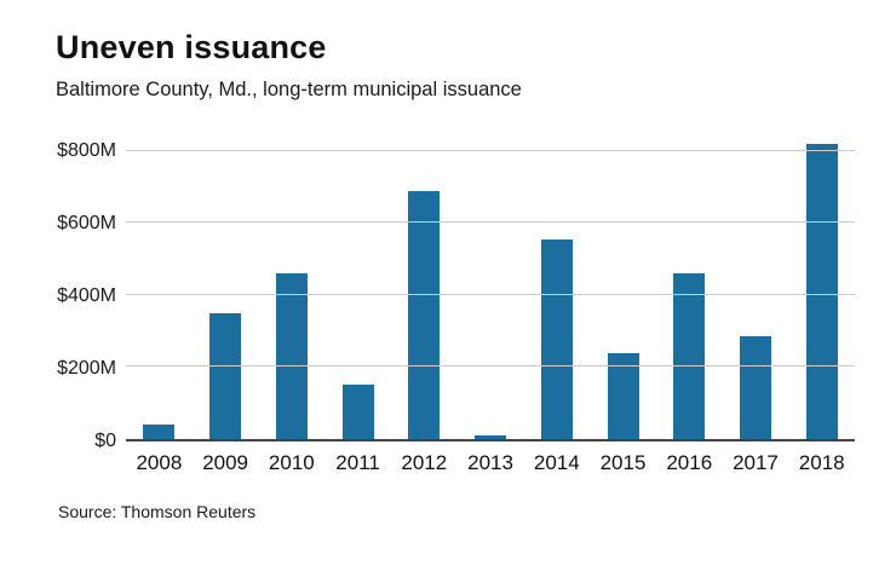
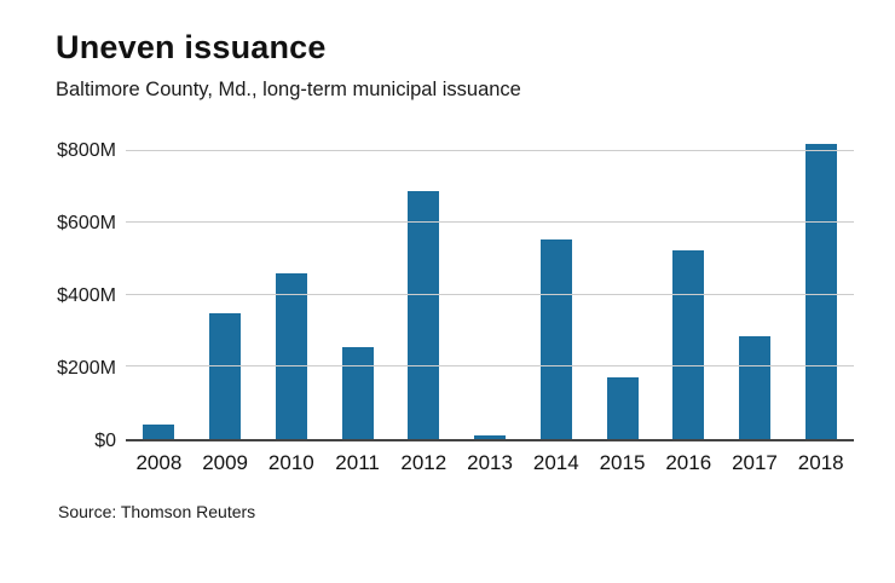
2011: $150M -> $260M
2015: $240M -> $170M
2016: $460M -> $520M
